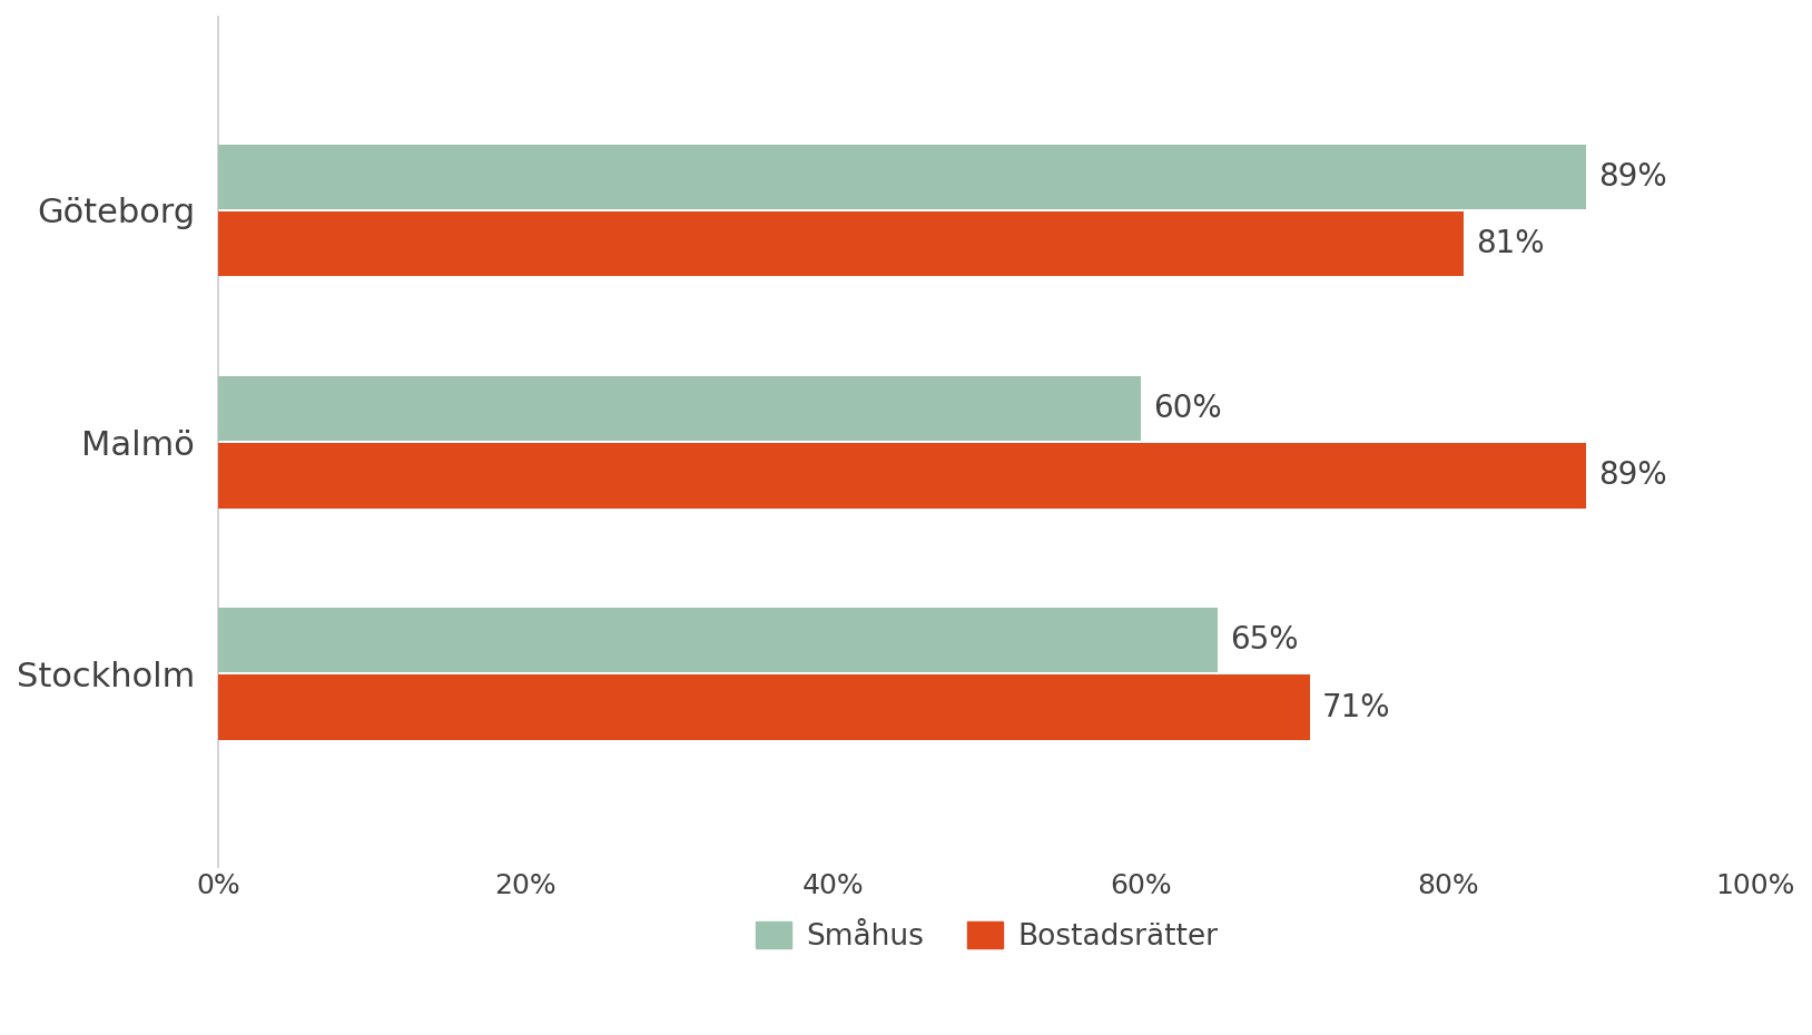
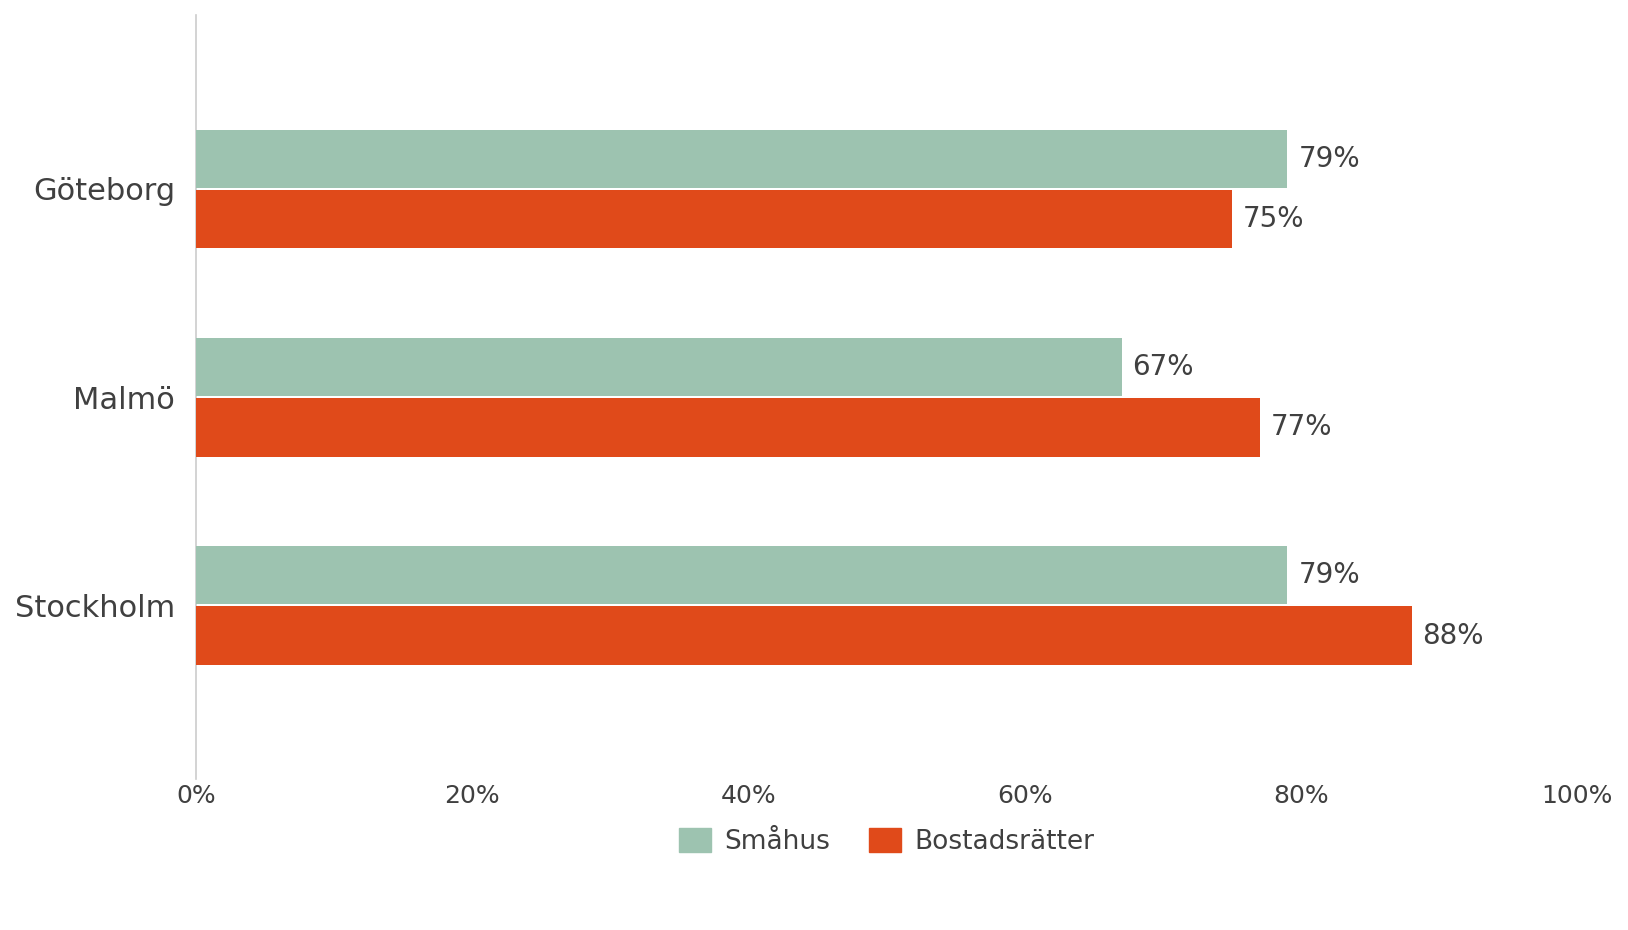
Småhus/Göteborg: 89% -> 79%
Bostadsrätter/Göteborg: 81% -> 75%
Småhus/Malmö: 60% -> 67%
Bostadsrätter/Malmö: 89% -> 77%
Småhus/Stockholm: 65% -> 79%
Bostadsrätter/Stockholm: 71% -> 88%
